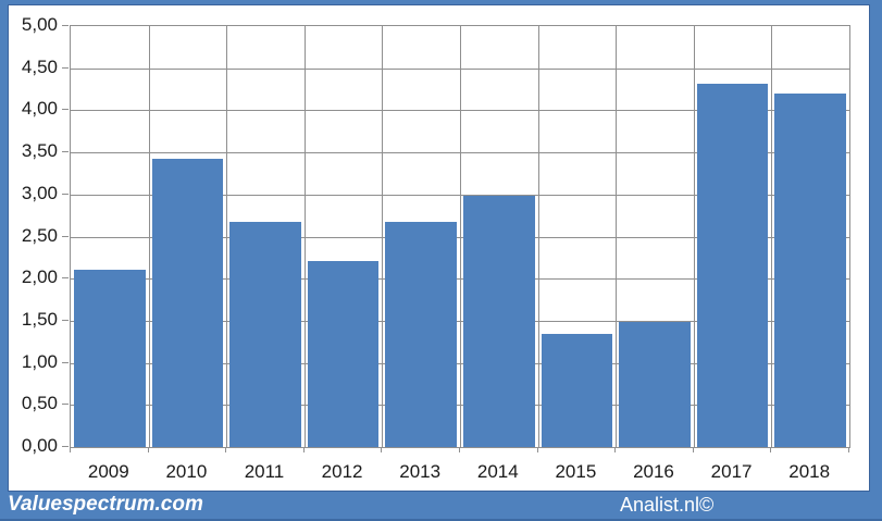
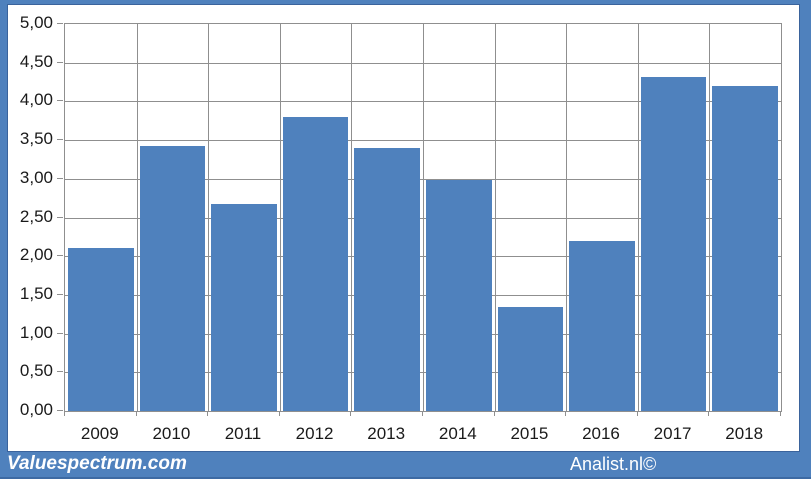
2012: 2,2 -> 3,8
2013: 2,7 -> 3,4
2016: 1,5 -> 2,2
